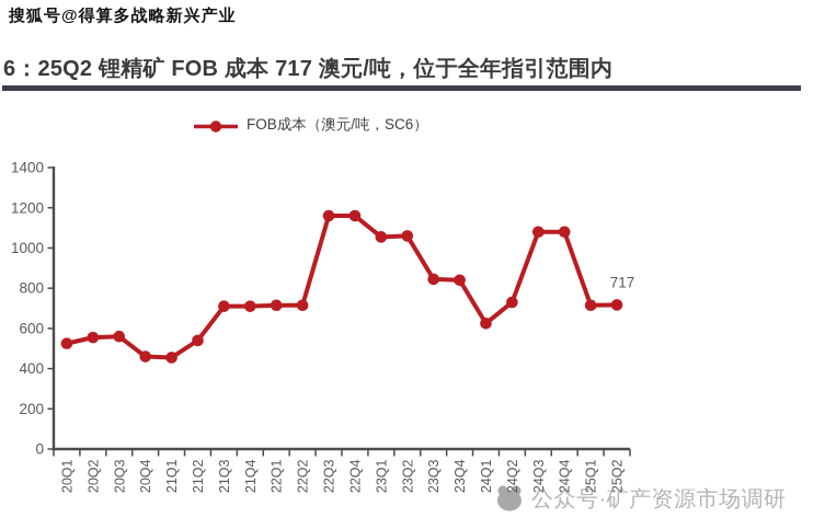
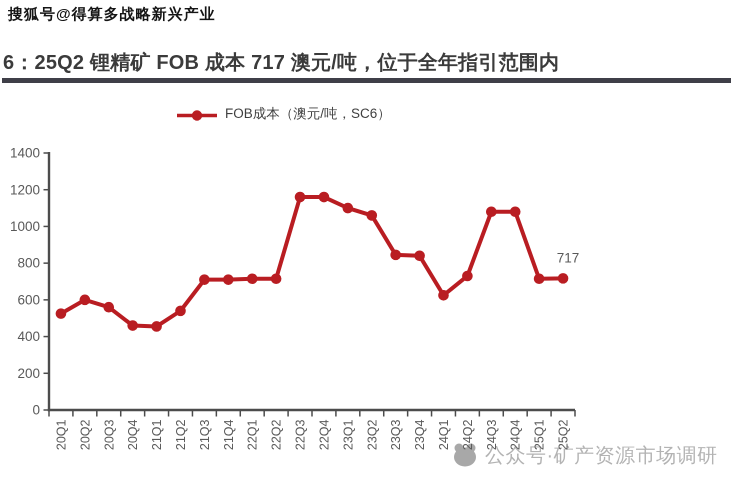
20Q2: 560 -> 600
23Q1: 1060 -> 1100
